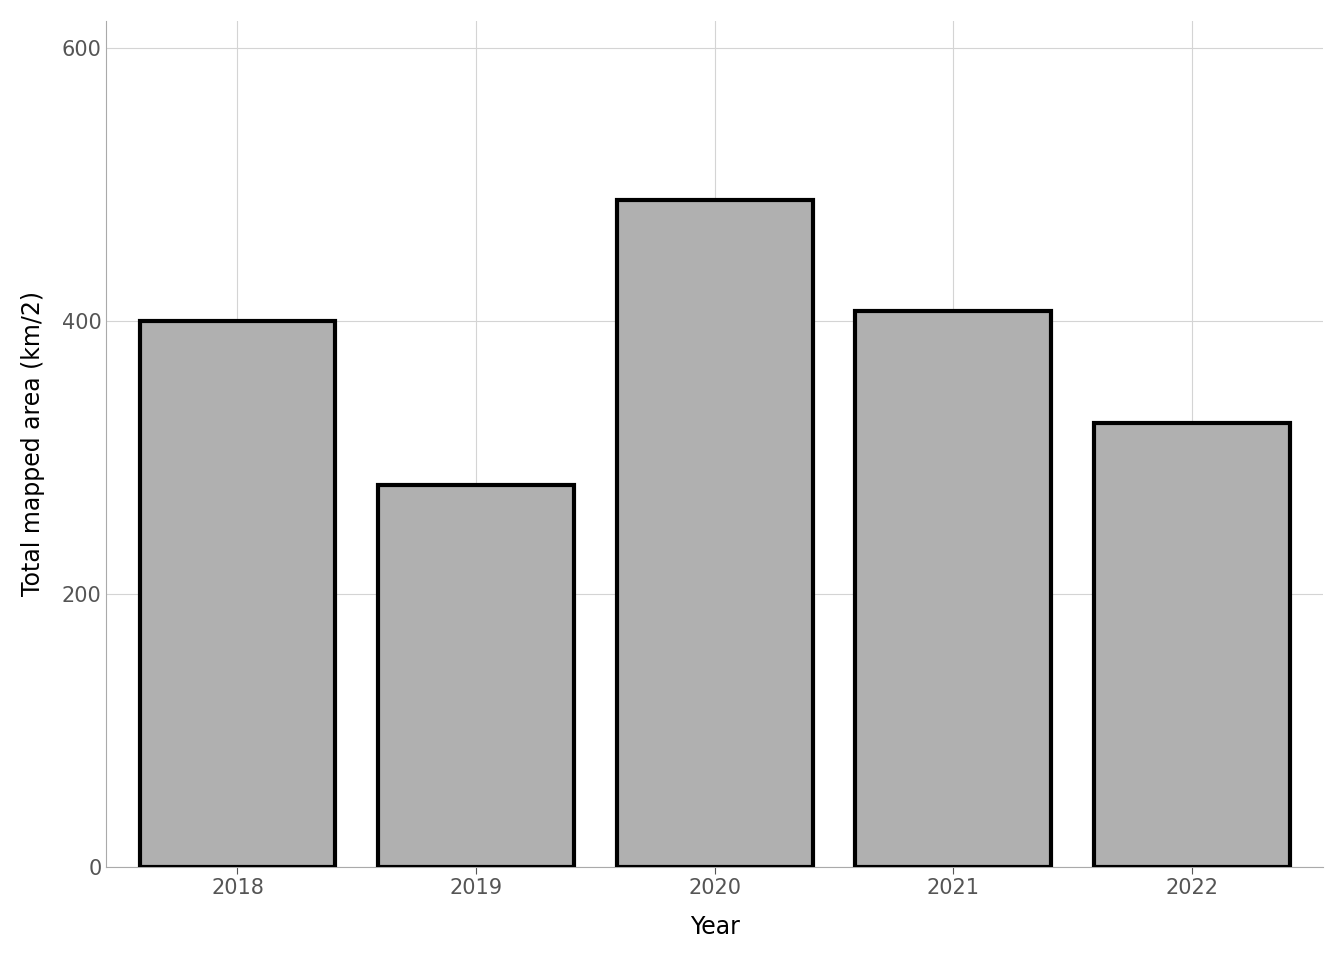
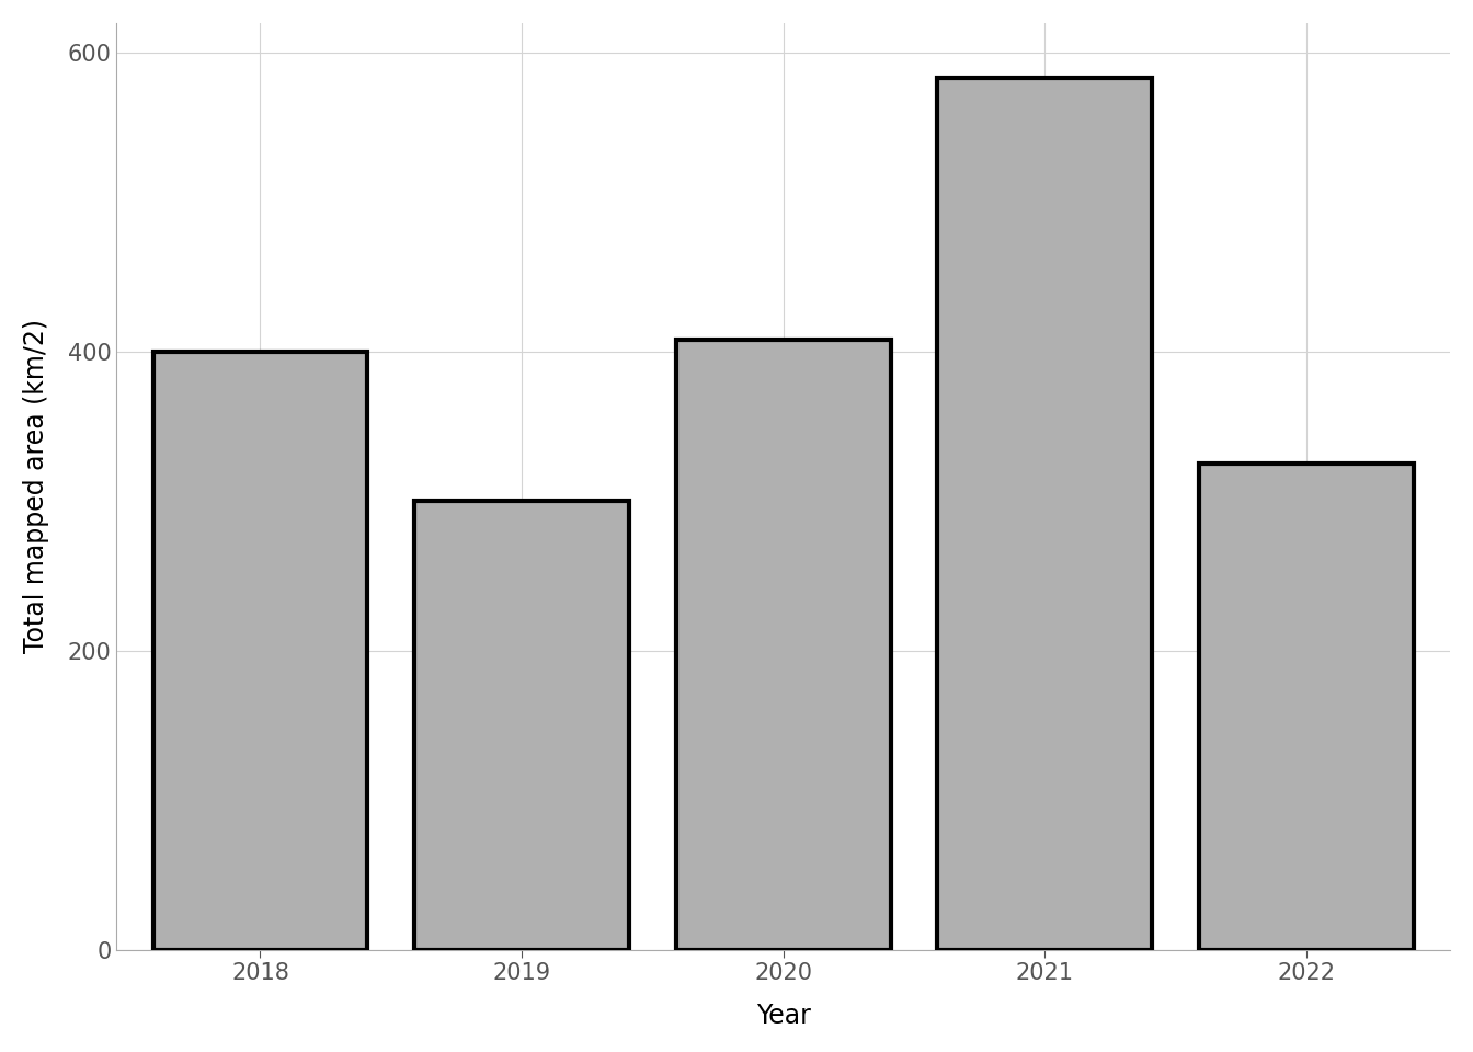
2019: 280 -> 300
2020: 489 -> 408
2021: 407 -> 583
